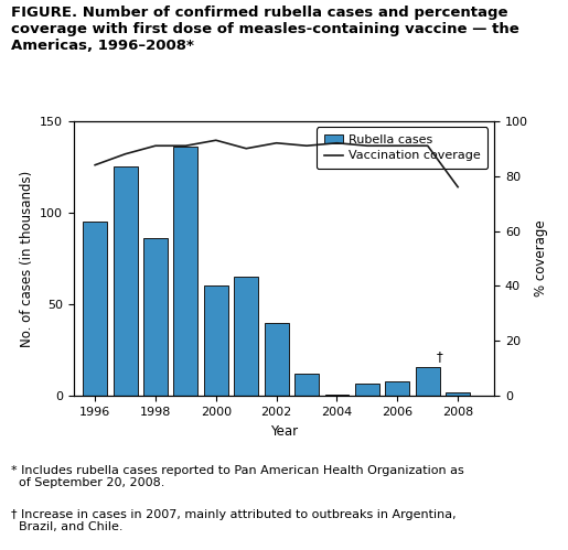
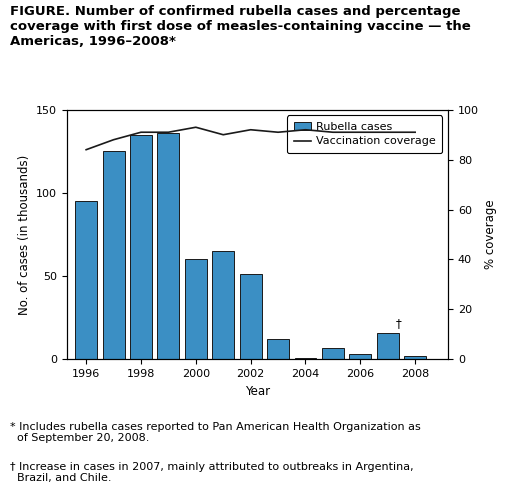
Rubella cases/1998: 86 -> 135
Rubella cases/2002: 40 -> 51
Rubella cases/2006: 8 -> 3
Vaccination coverage/2008: 76 -> 91
